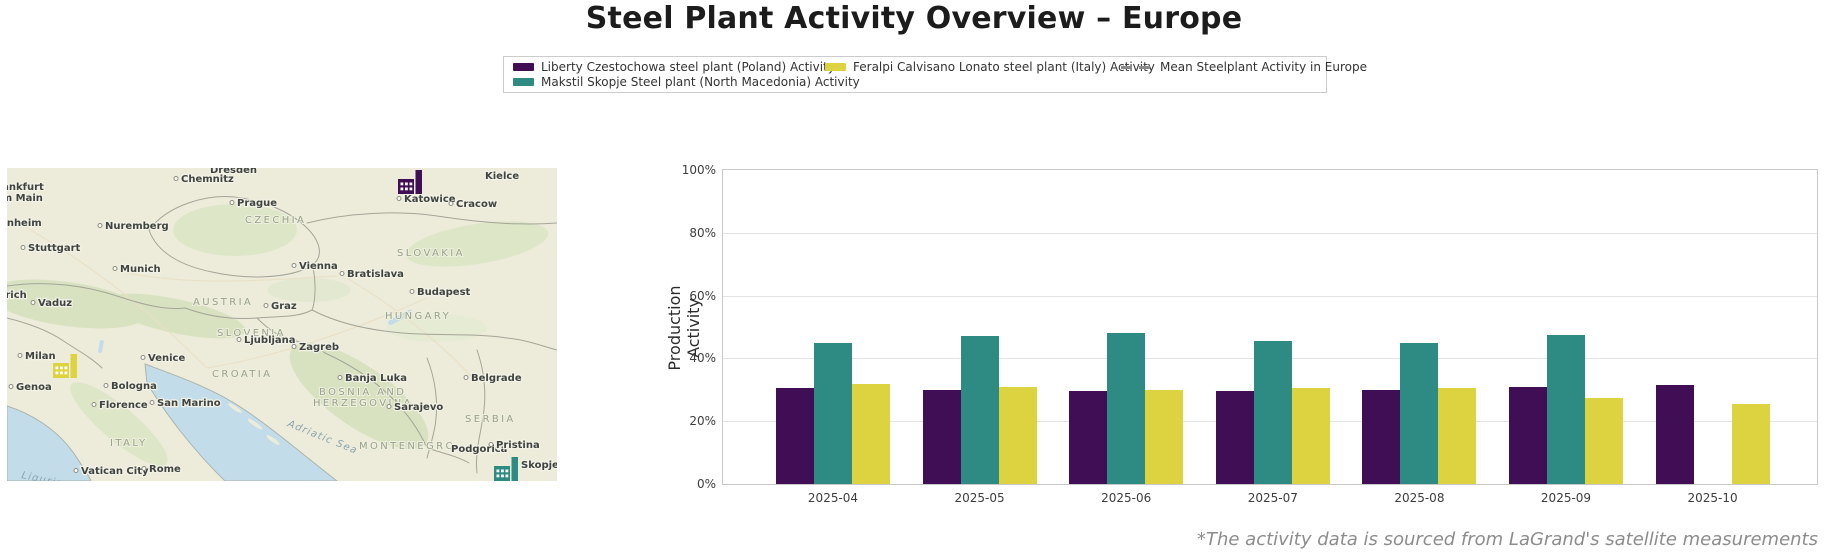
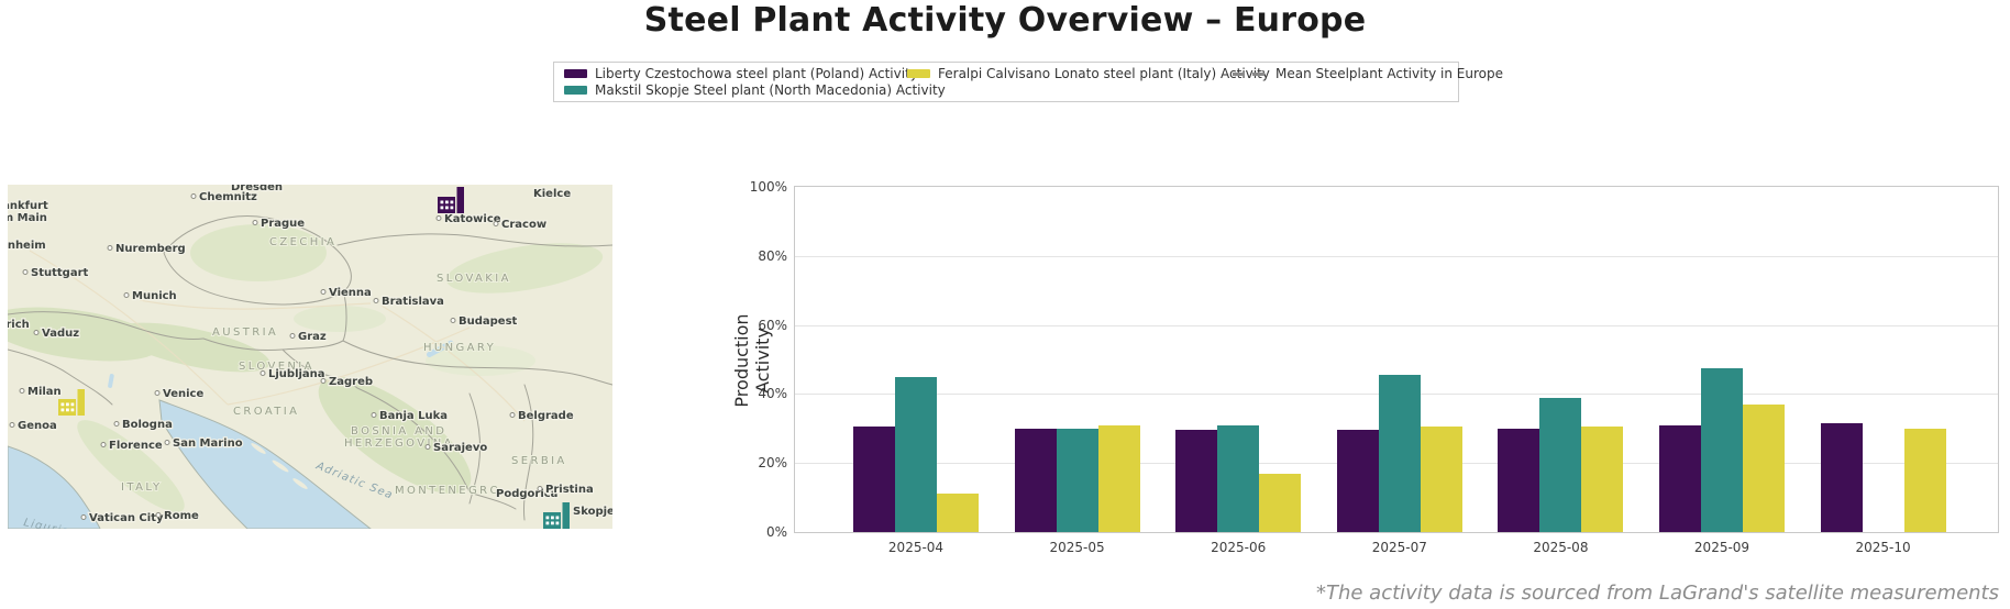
Feralpi Calvisano Lonato steel plant (Italy) Activity/2025-04: 32% -> 11%
Makstil Skopje Steel plant (North Macedonia) Activity/2025-05: 47% -> 30%
Makstil Skopje Steel plant (North Macedonia) Activity/2025-06: 48% -> 31%
Feralpi Calvisano Lonato steel plant (Italy) Activity/2025-06: 30% -> 17%
Makstil Skopje Steel plant (North Macedonia) Activity/2025-08: 45% -> 39%
Feralpi Calvisano Lonato steel plant (Italy) Activity/2025-09: 28% -> 37%
Feralpi Calvisano Lonato steel plant (Italy) Activity/2025-10: 26% -> 30%
